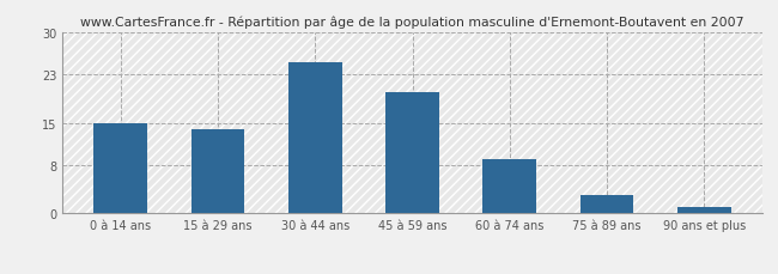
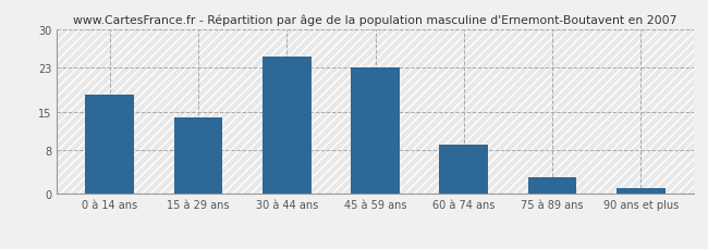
0 à 14 ans: 15 -> 18
45 à 59 ans: 20 -> 23
